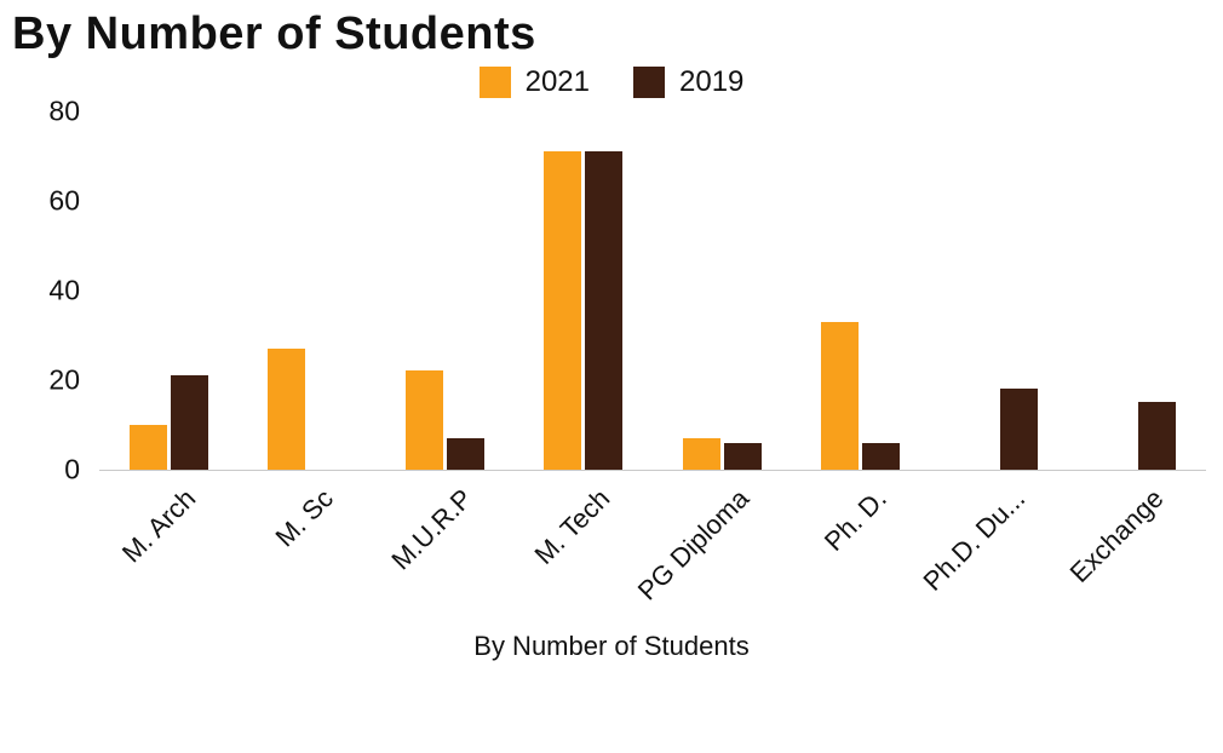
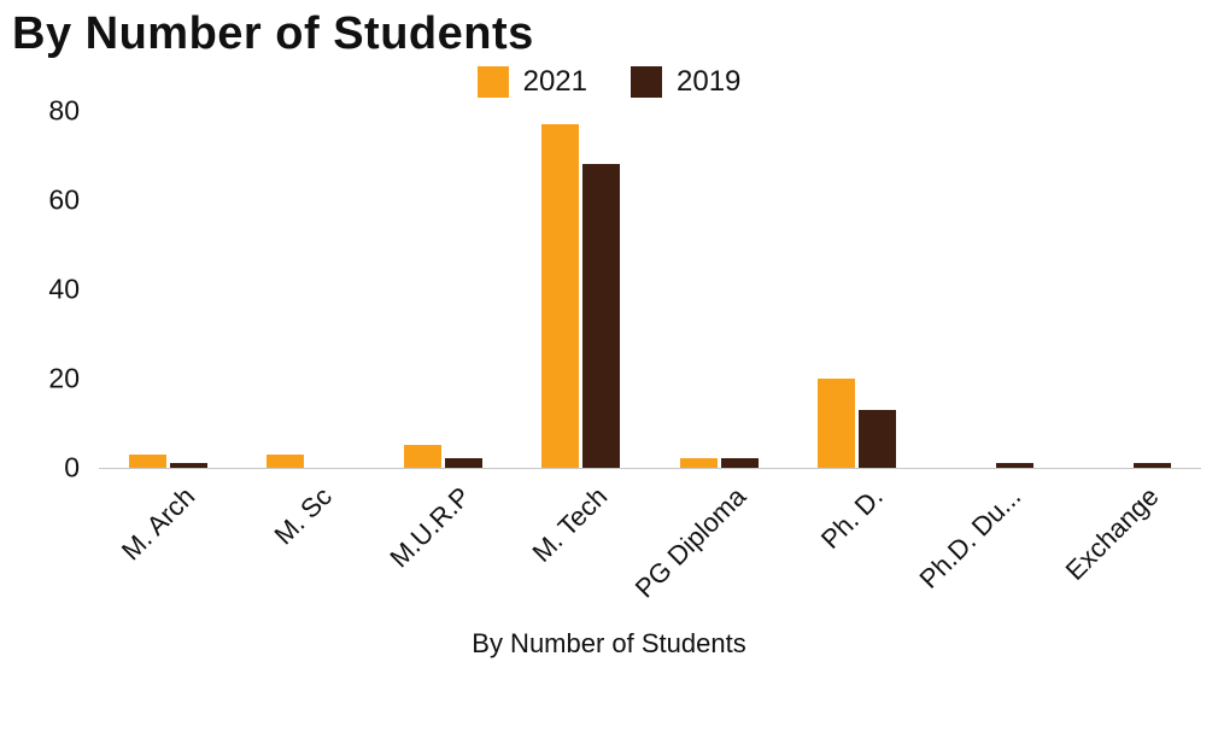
2021/M. Arch: 10 -> 3
2019/M. Arch: 21 -> 1
2021/M. Sc: 27 -> 3
2021/M.U.R.P: 22 -> 5
2019/M.U.R.P: 7 -> 2
2021/M. Tech: 71 -> 77
2019/M. Tech: 71 -> 68
2021/PG Diploma: 7 -> 2
2019/PG Diploma: 6 -> 2
2021/Ph. D.: 33 -> 20
2019/Ph. D.: 6 -> 13
2019/Ph.D. Du...: 18 -> 1
2019/Exchange: 15 -> 1
